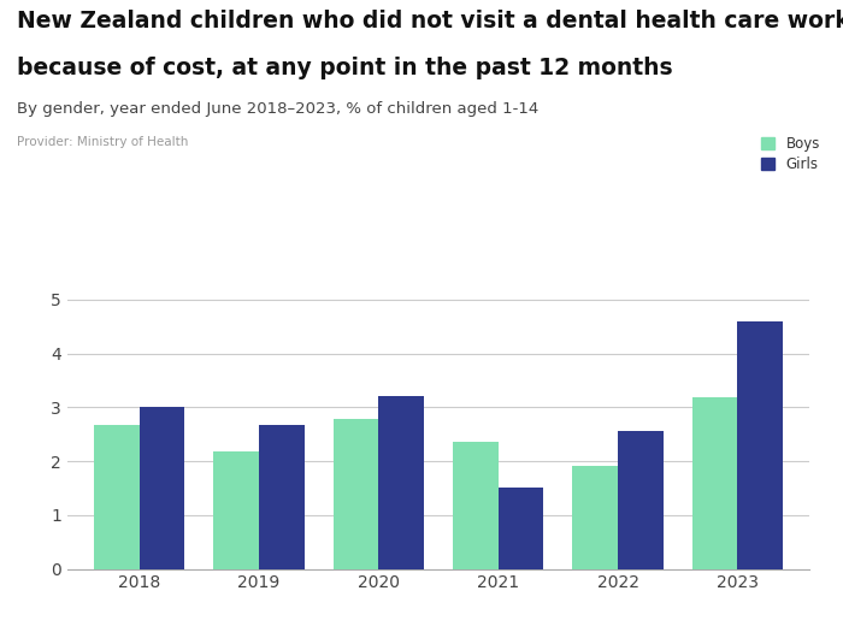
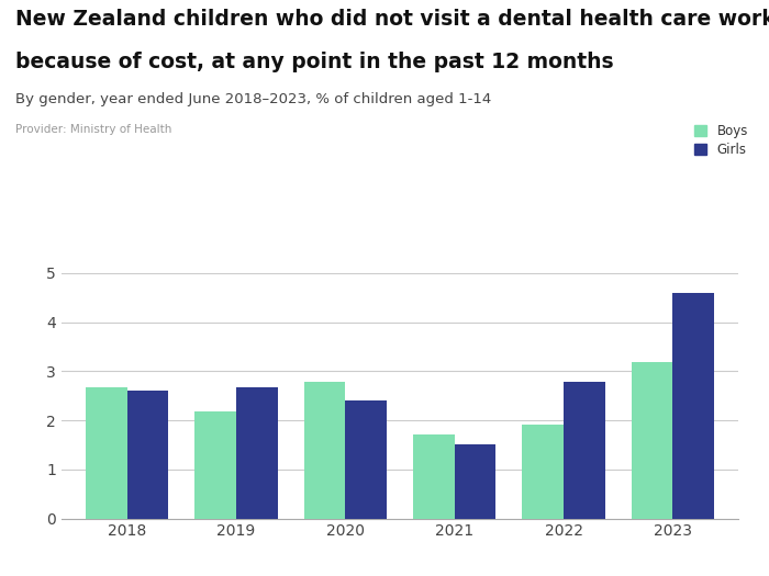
Girls/2018: 3.00 -> 2.60
Girls/2020: 3.20 -> 2.40
Boys/2021: 2.35 -> 1.72
Girls/2022: 2.55 -> 2.78
